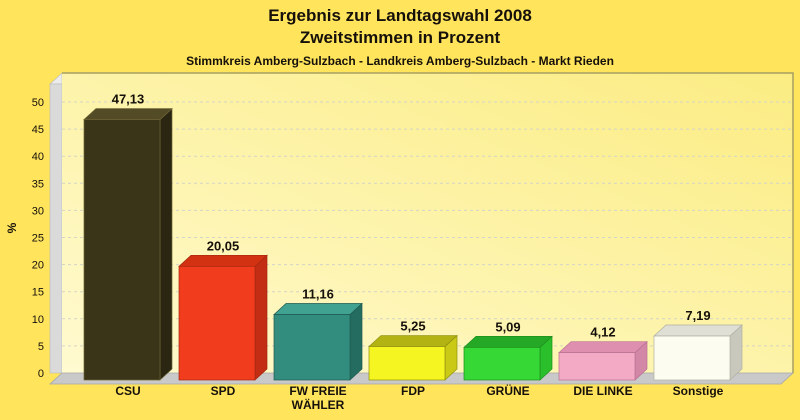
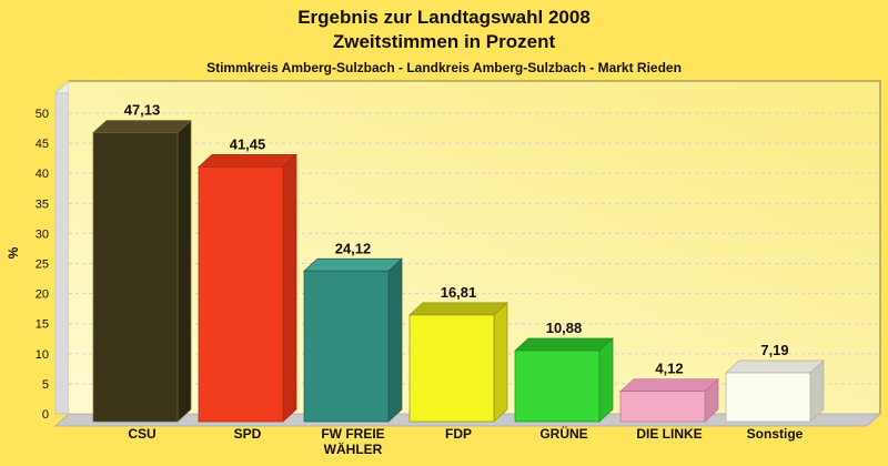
SPD: 20,05 -> 41,45
FW FREIE WÄHLER: 11,16 -> 24,12
FDP: 5,25 -> 16,81
GRÜNE: 5,09 -> 10,88
